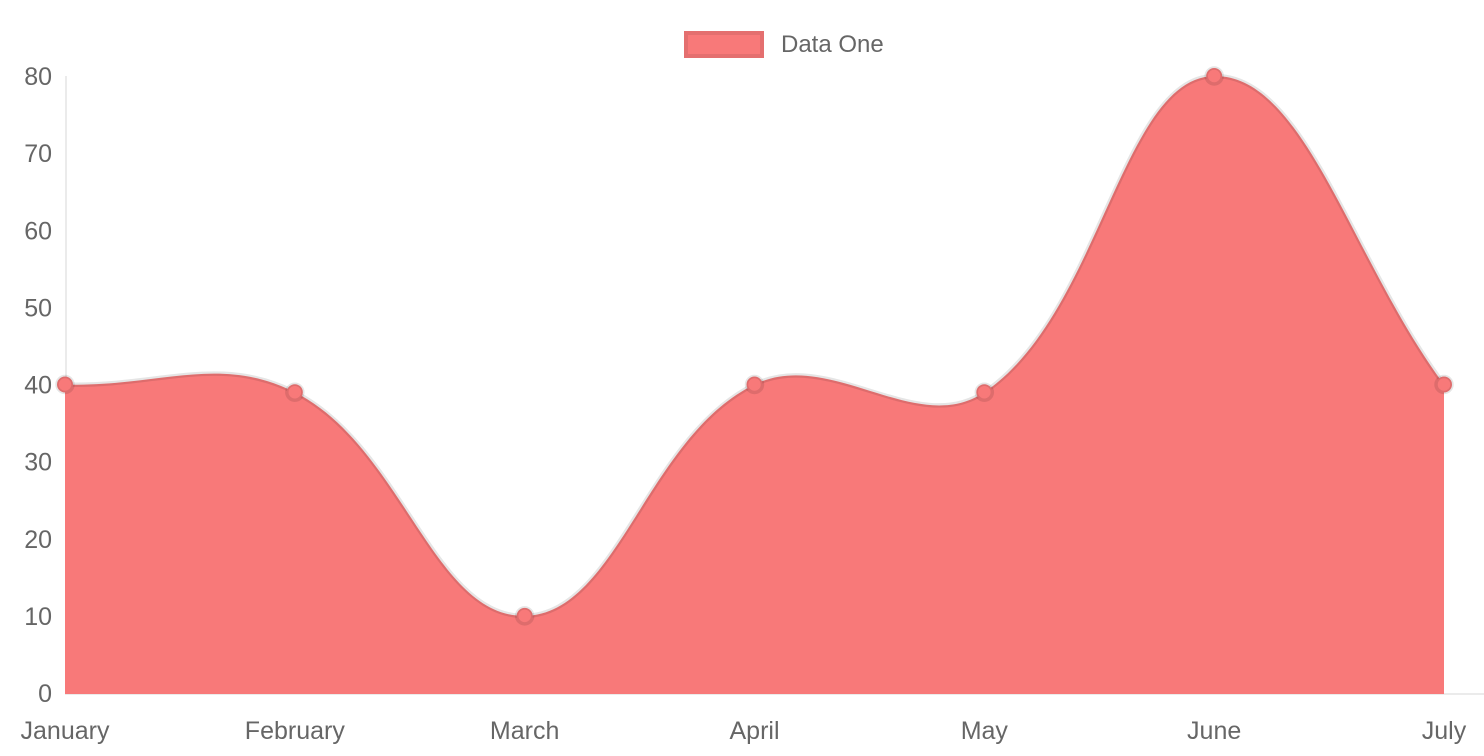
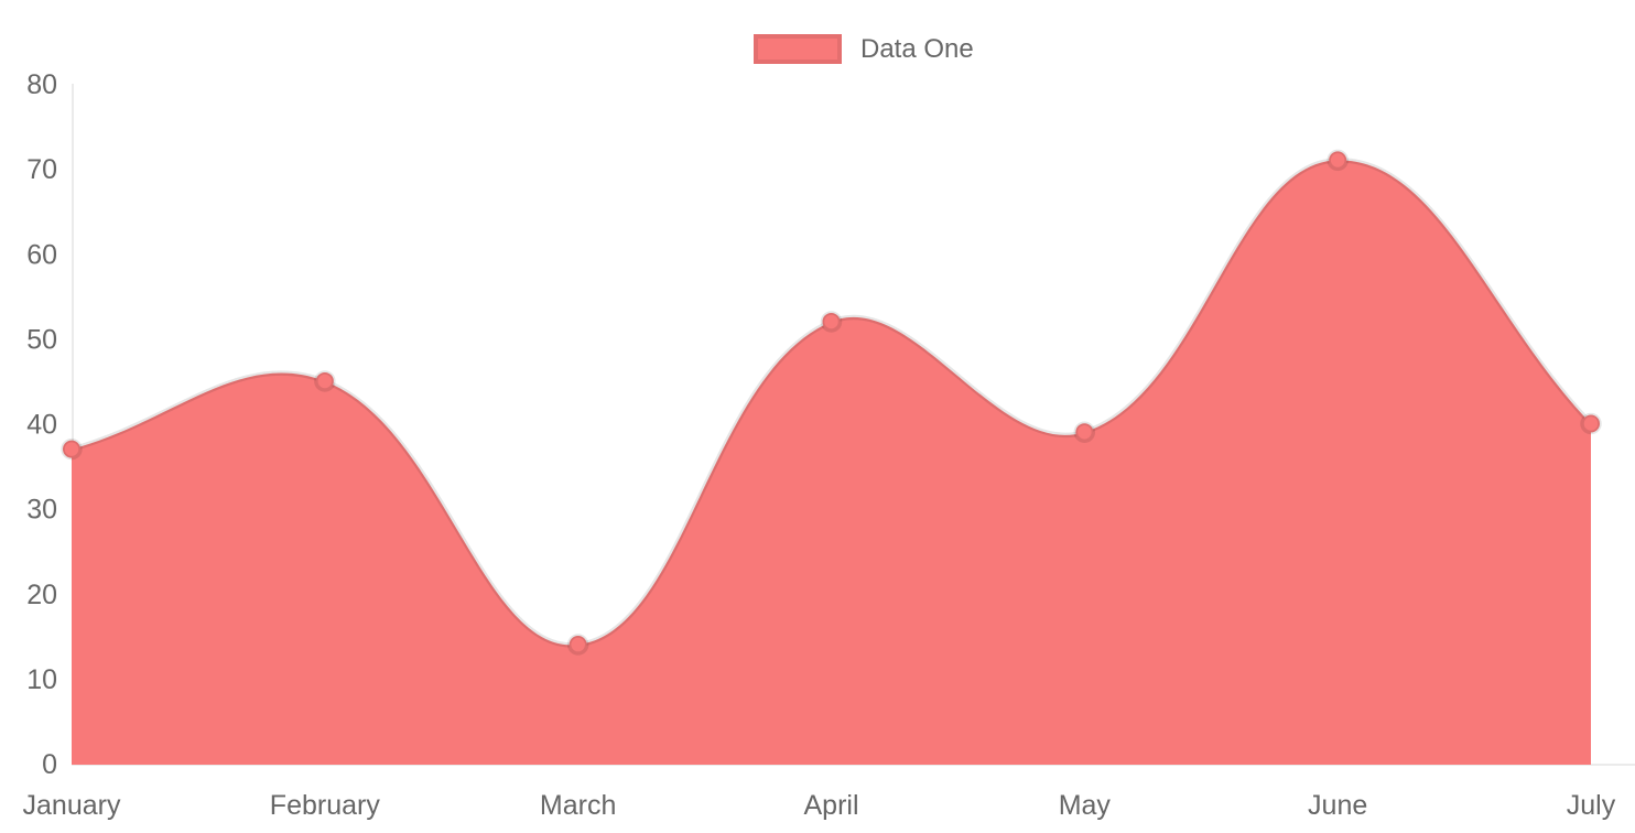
January: 40 -> 37
February: 39 -> 45
March: 10 -> 14
April: 40 -> 52
June: 80 -> 71
